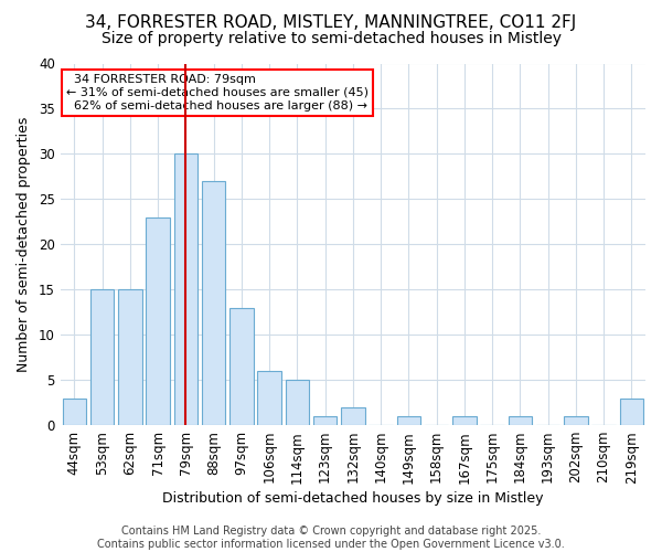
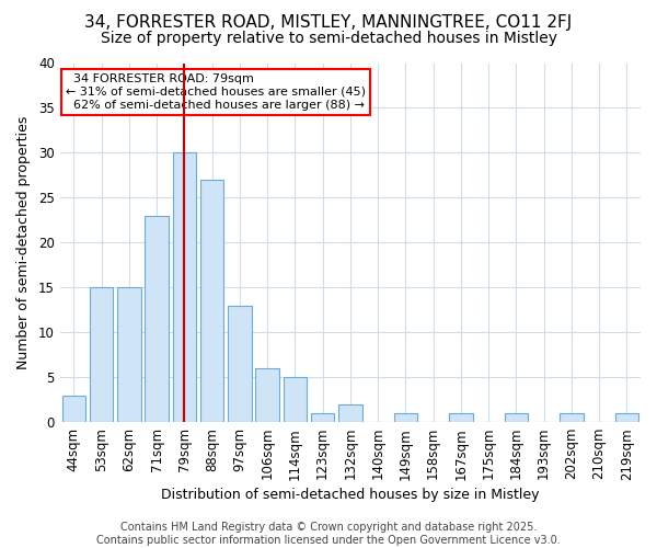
219sqm: 3 -> 1
